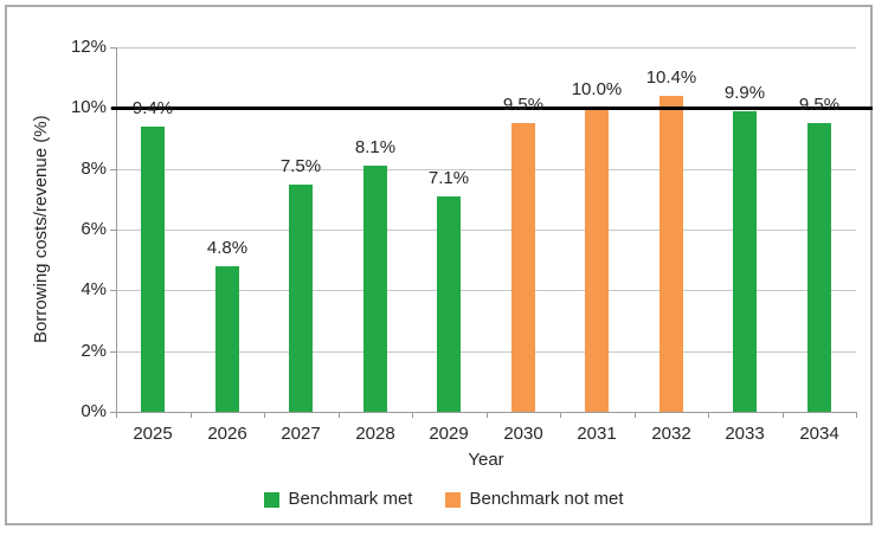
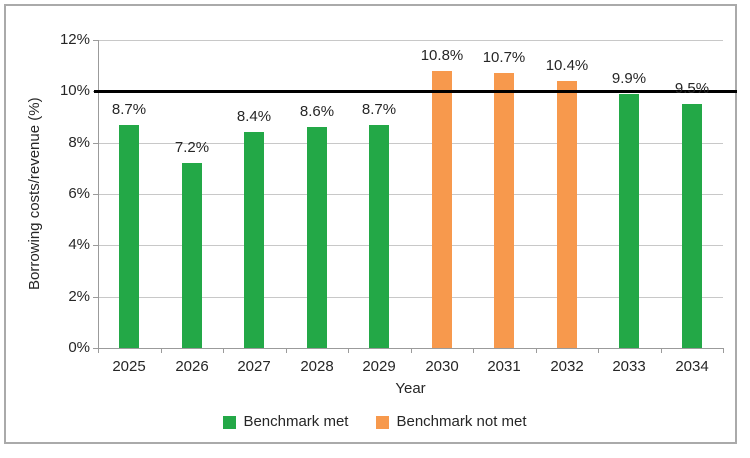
2025: 9.4% -> 8.7%
2026: 4.8% -> 7.2%
2027: 7.5% -> 8.4%
2028: 8.1% -> 8.6%
2029: 7.1% -> 8.7%
2030: 9.5% -> 10.8%
2031: 10.0% -> 10.7%
